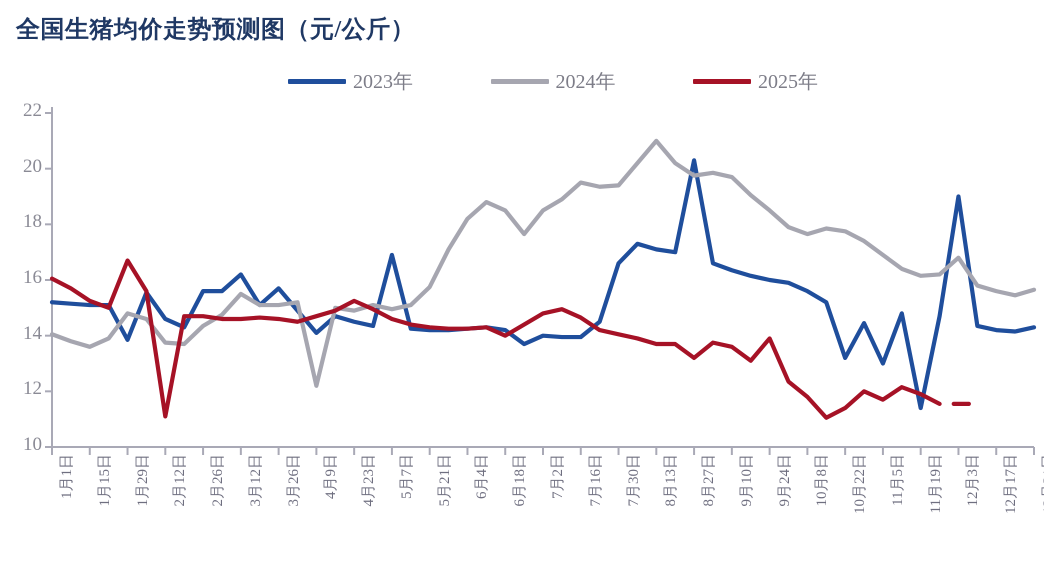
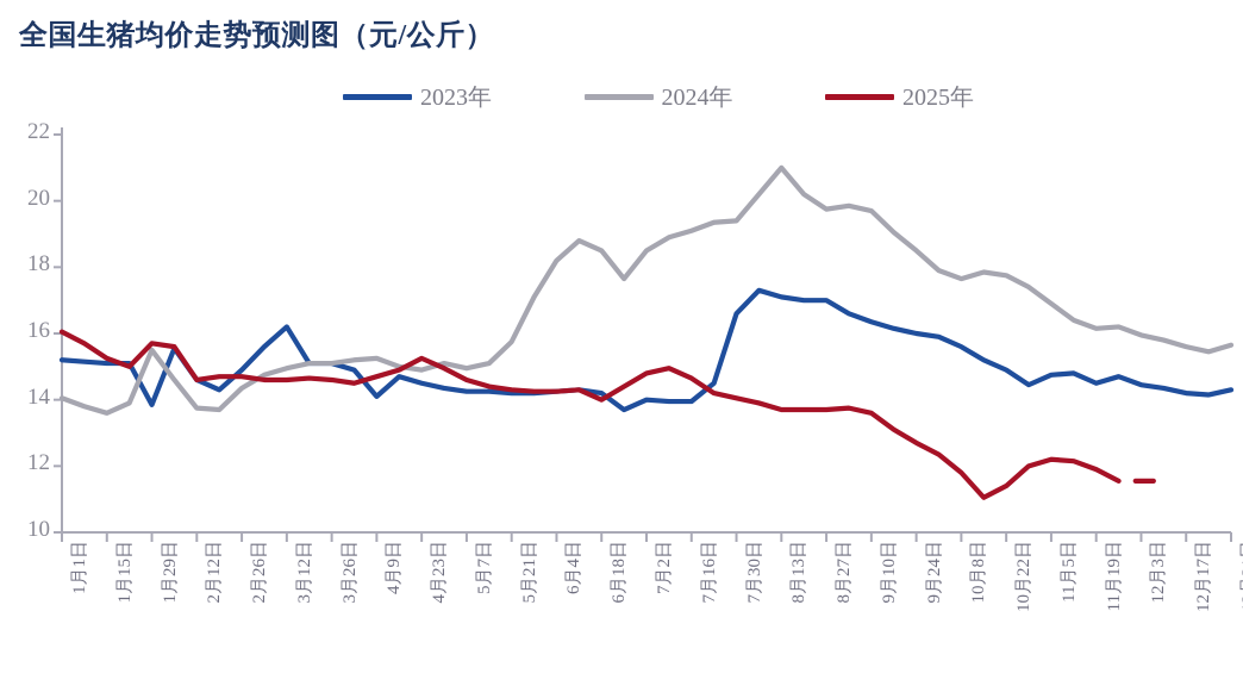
2024年/1月29日: 14.8 -> 15.5
2025年/1月29日: 16.7 -> 15.7
2025年/2月12日: 11.1 -> 14.6
2023年/2月26日: 15.6 -> 14.9
2024年/3月12日: 15.5 -> 14.9
2023年/3月26日: 15.7 -> 15.1
2024年/4月9日: 12.2 -> 15.2
2023年/5月7日: 16.9 -> 14.2
2024年/7月16日: 19.5 -> 19.1
2023年/8月27日: 20.3 -> 17.0
2025年/8月27日: 13.2 -> 13.7
2025年/9月24日: 13.9 -> 12.7
2023年/10月22日: 13.2 -> 14.9
2023年/11月5日: 13.0 -> 14.8
2025年/11月5日: 11.7 -> 12.2
2023年/11月19日: 11.4 -> 14.5
2023年/12月3日: 19.0 -> 14.4
2024年/12月3日: 16.8 -> 15.9
